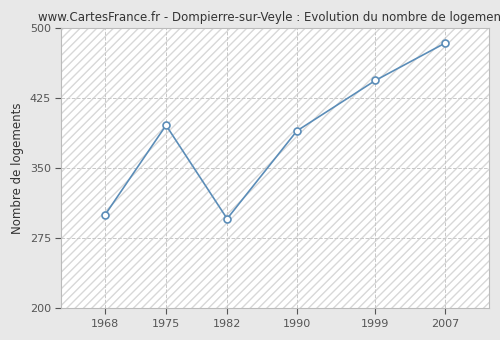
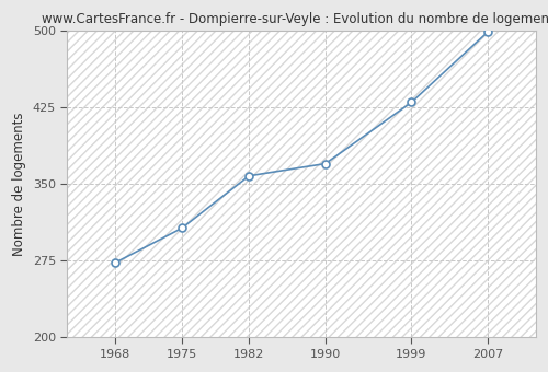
1968: 300 -> 273
1975: 396 -> 307
1982: 296 -> 358
1990: 390 -> 370
1999: 444 -> 430
2007: 484 -> 499
